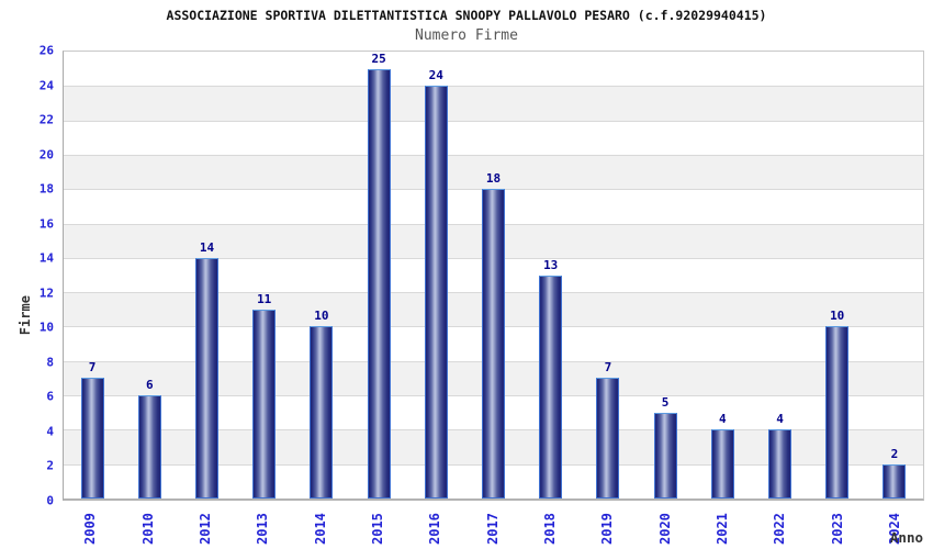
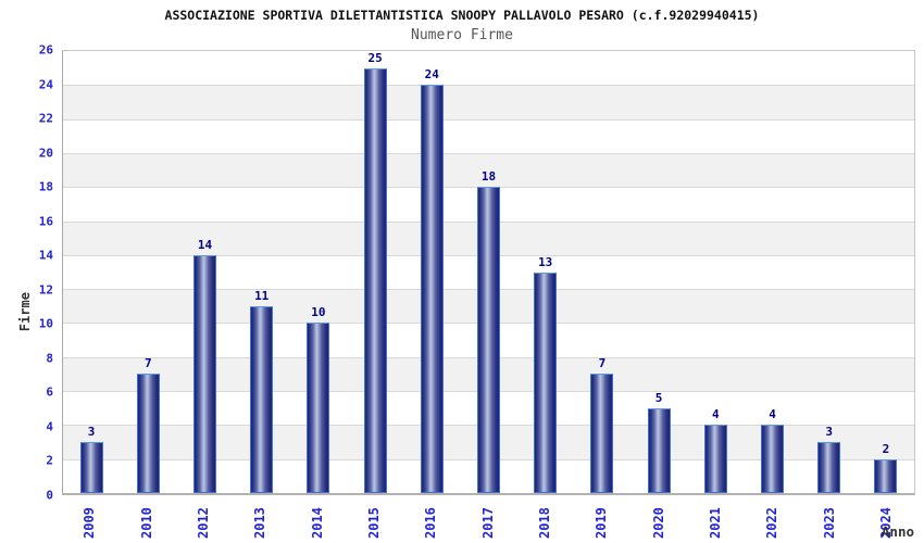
2009: 7 -> 3
2010: 6 -> 7
2023: 10 -> 3
